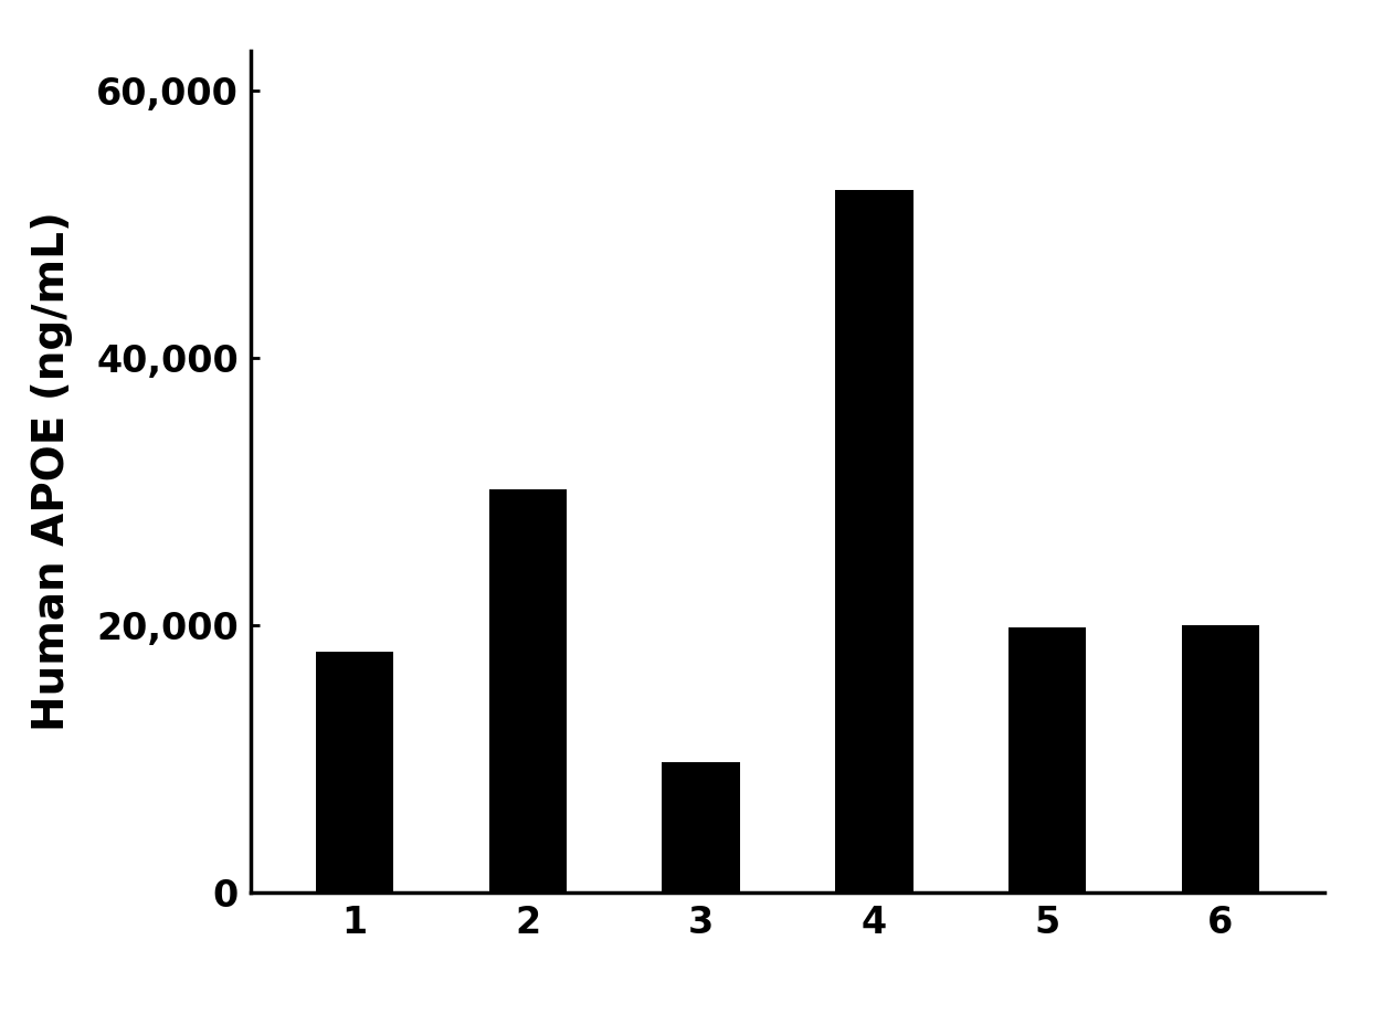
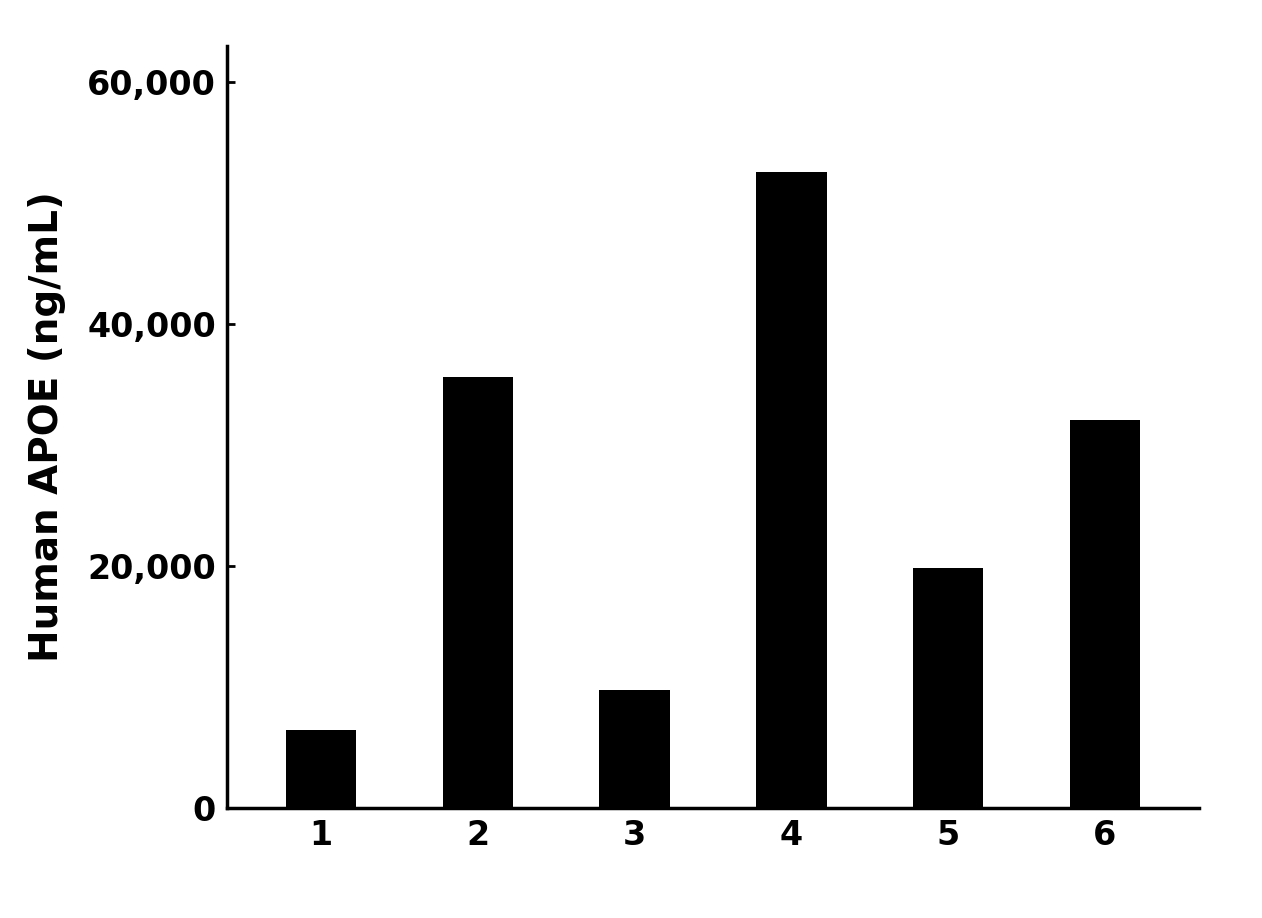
1: 18,000 -> 6,400
2: 30,200 -> 35,600
6: 20,000 -> 32,100
